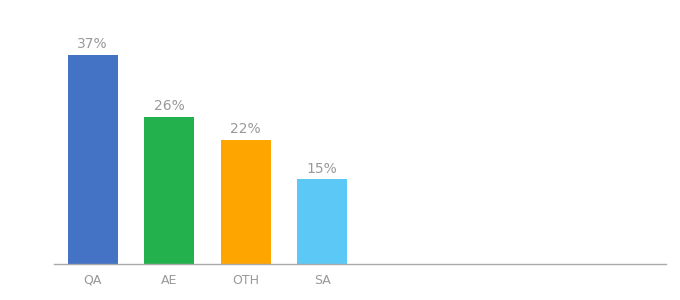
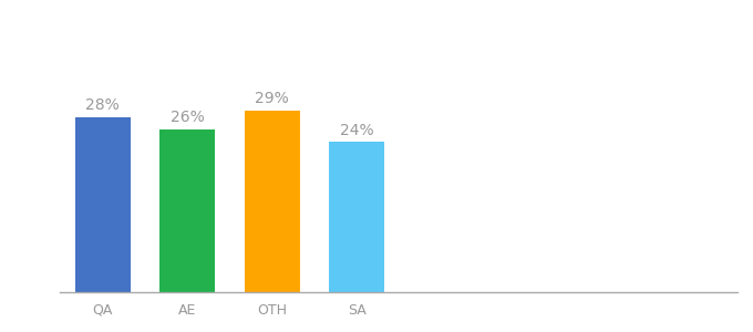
QA: 37% -> 28%
OTH: 22% -> 29%
SA: 15% -> 24%
